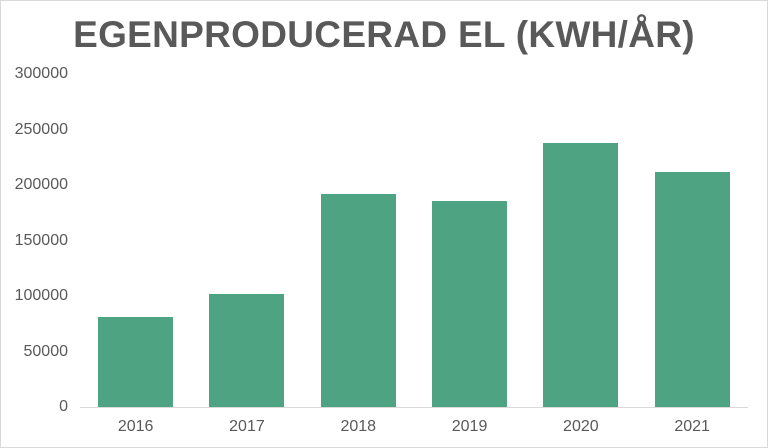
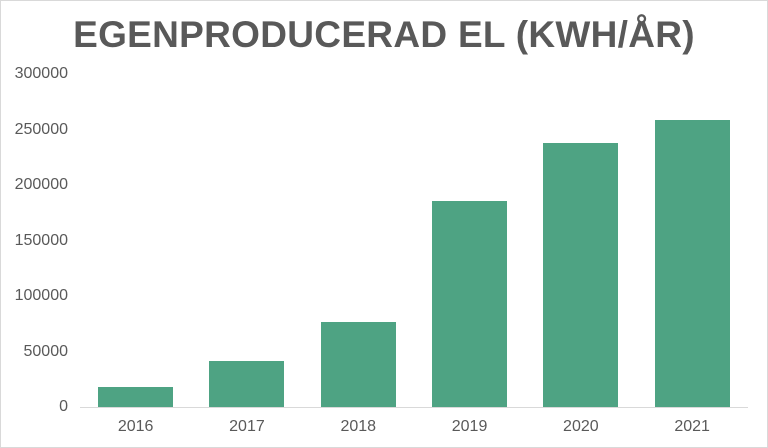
2016: 81000 -> 18000
2017: 102000 -> 41000
2018: 192000 -> 76000
2021: 212000 -> 259000
